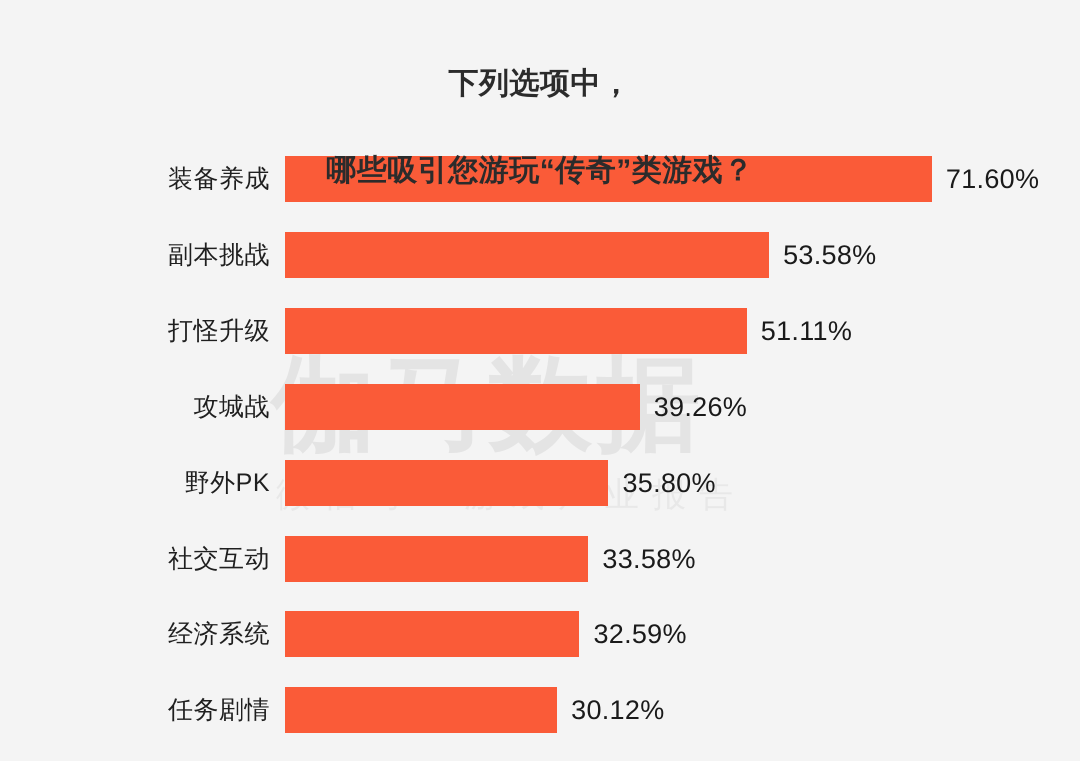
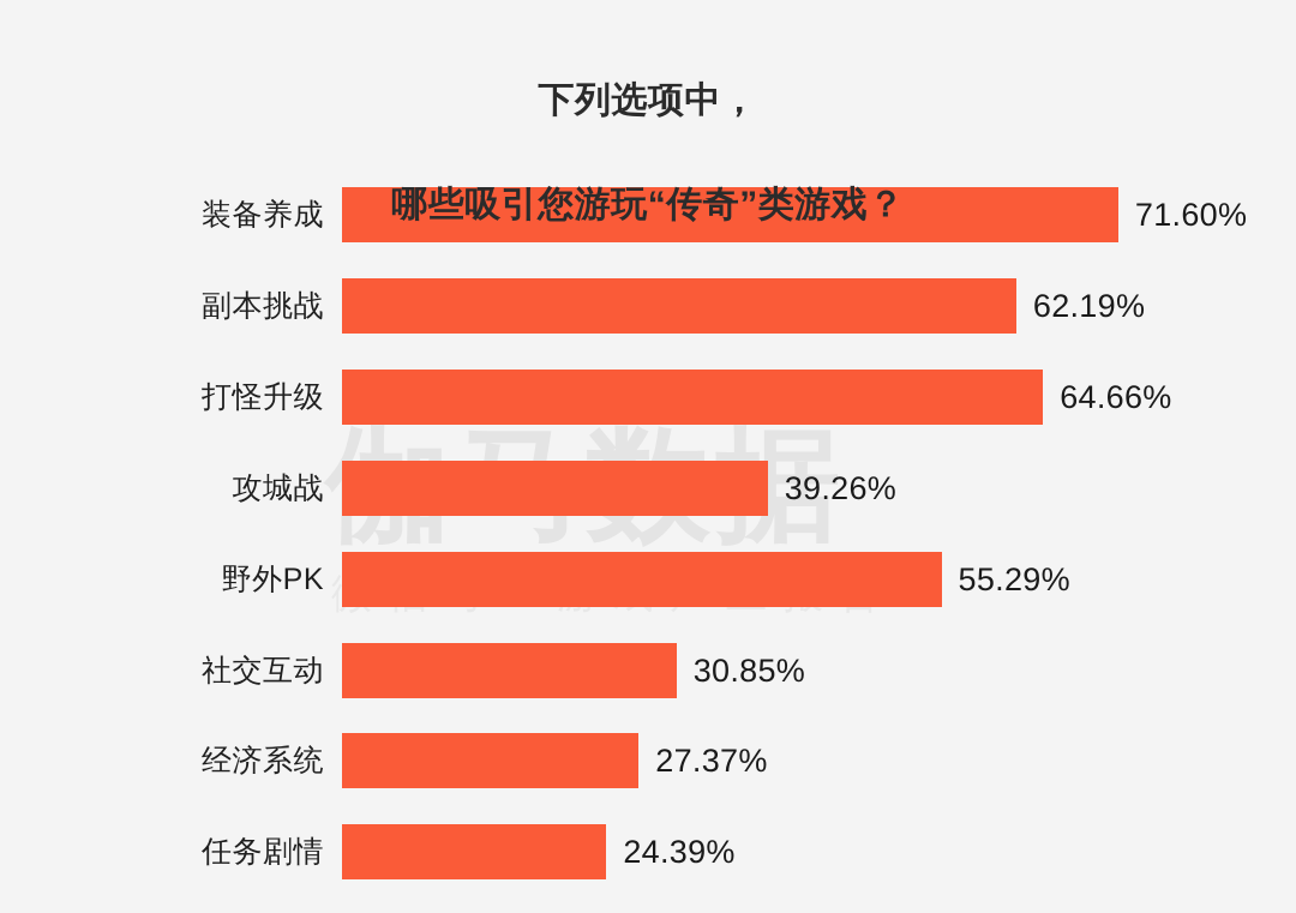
副本挑战: 53.58% -> 62.19%
打怪升级: 51.11% -> 64.66%
野外PK: 35.80% -> 55.29%
社交互动: 33.58% -> 30.85%
经济系统: 32.59% -> 27.37%
任务剧情: 30.12% -> 24.39%
